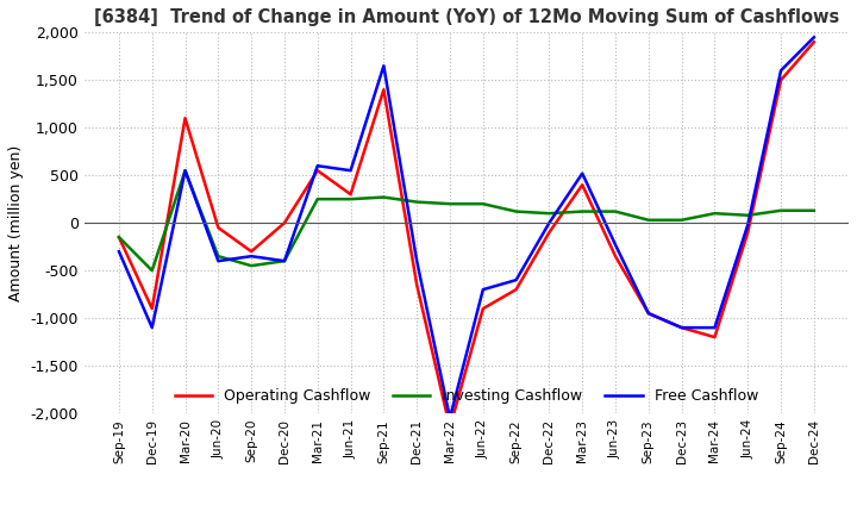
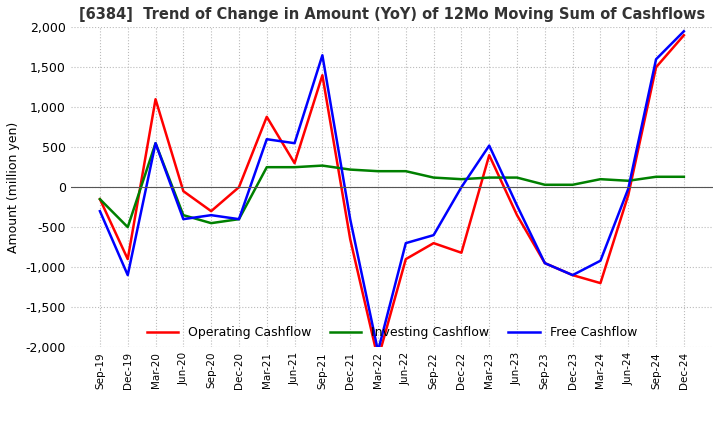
Operating Cashflow/Mar-21: 550 -> 880
Operating Cashflow/Dec-22: -100 -> -820
Free Cashflow/Mar-24: -1,100 -> -920
